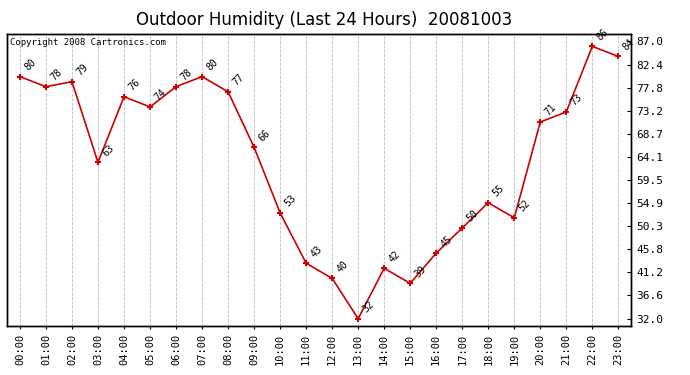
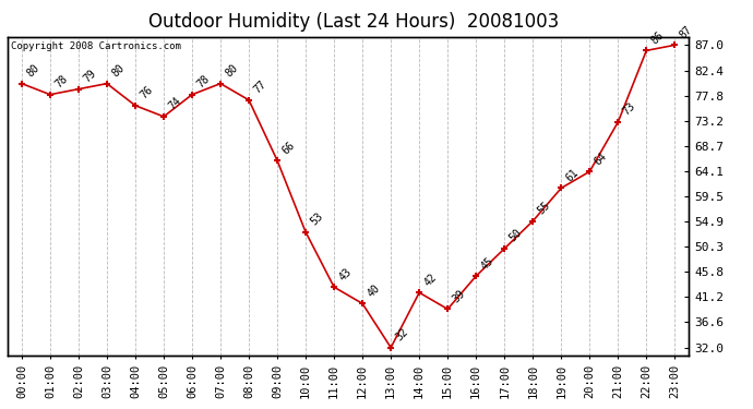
03:00: 63 -> 80
19:00: 52 -> 61
20:00: 71 -> 64
23:00: 84 -> 87
